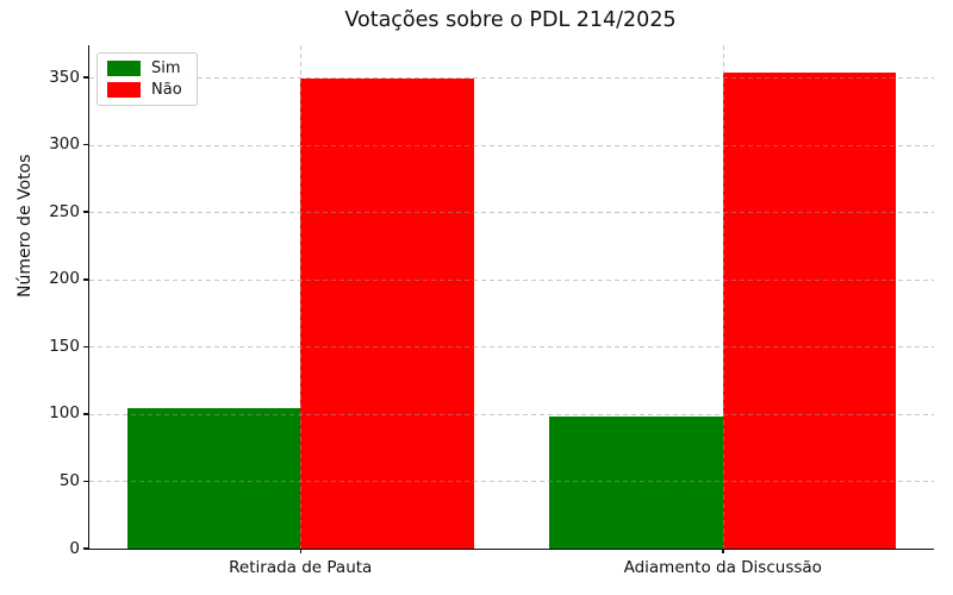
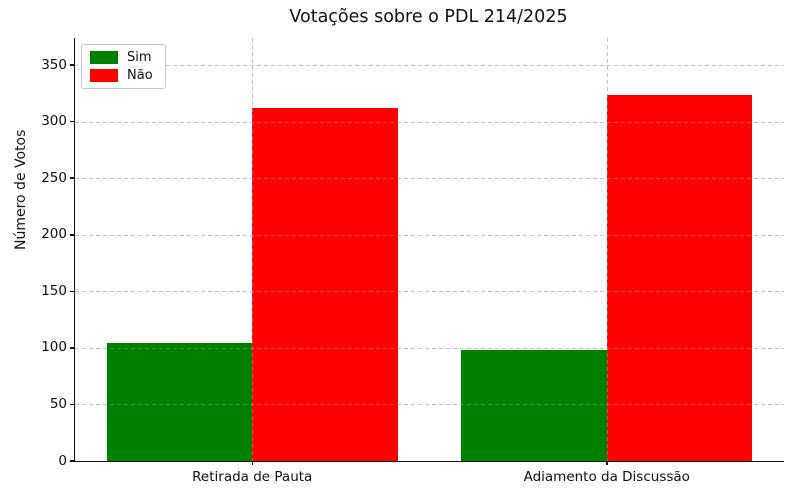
Não/Retirada de Pauta: 349 -> 312
Não/Adiamento da Discussão: 354 -> 324
